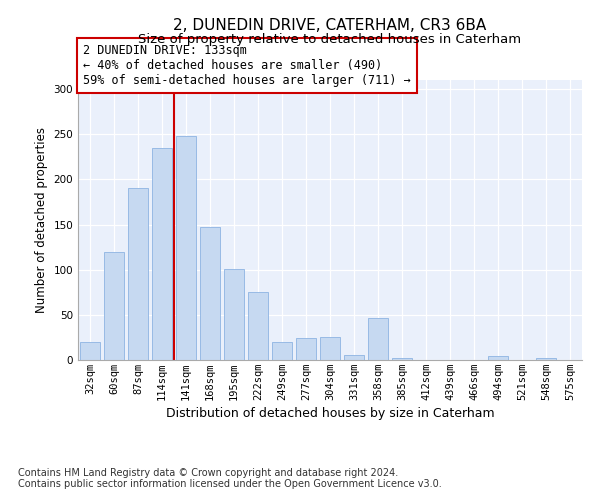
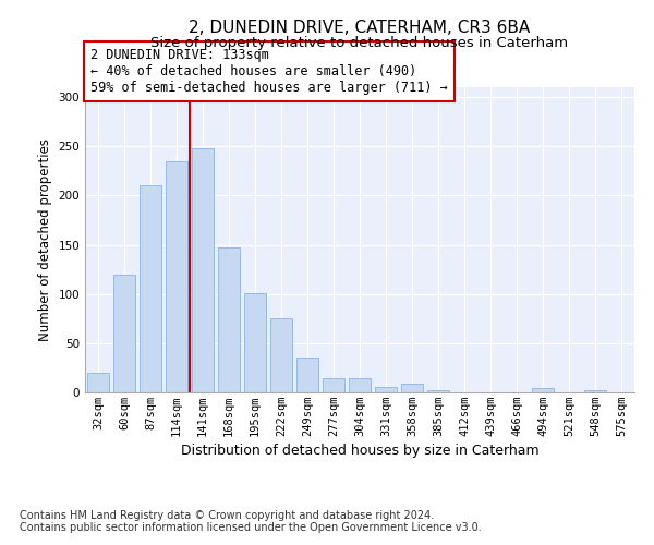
87sqm: 190 -> 210
249sqm: 20 -> 35
277sqm: 24 -> 14
304sqm: 26 -> 14
358sqm: 46 -> 9
